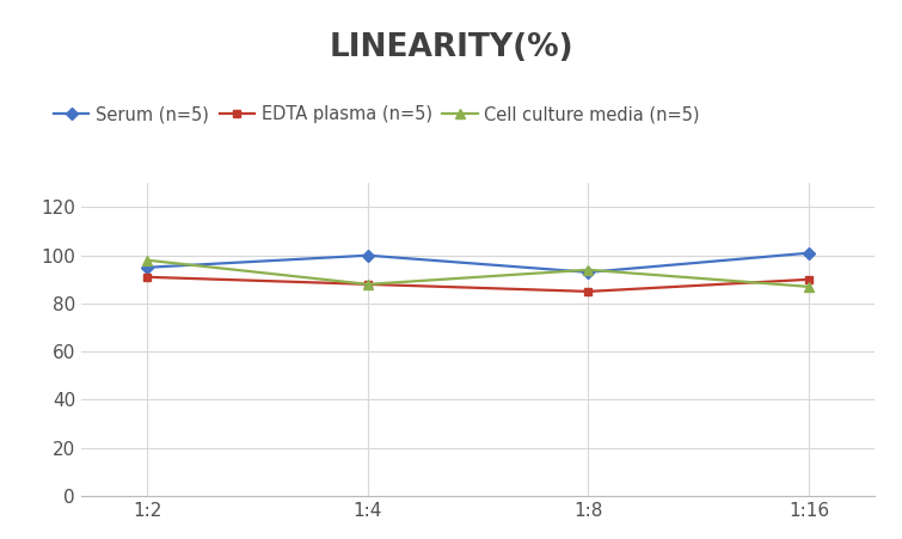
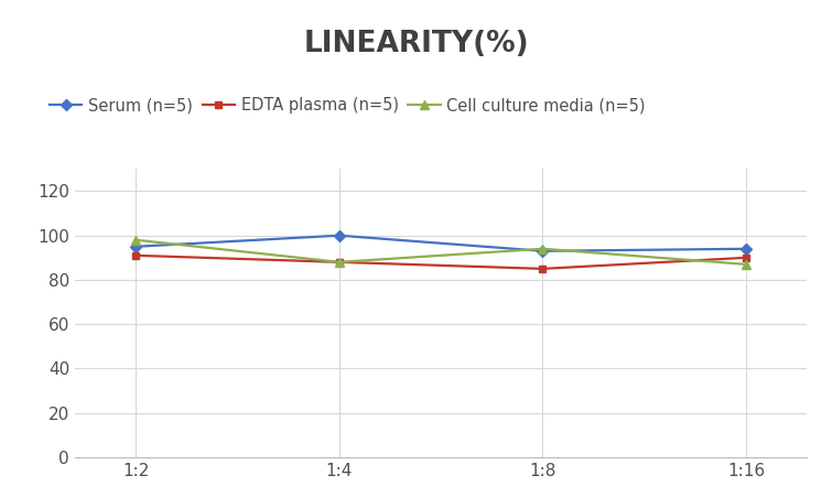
Serum (n=5)/1:16: 101 -> 94
